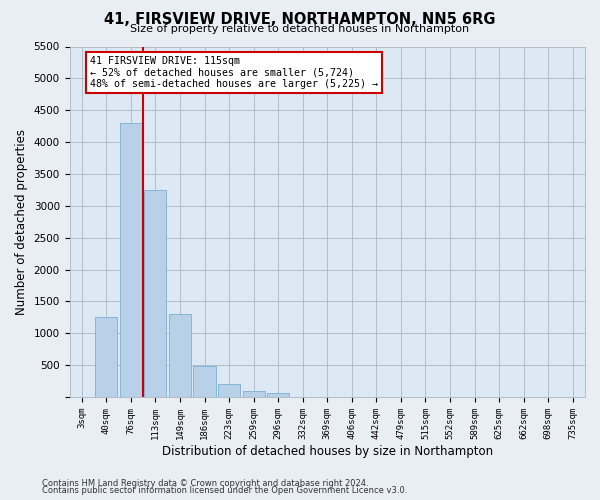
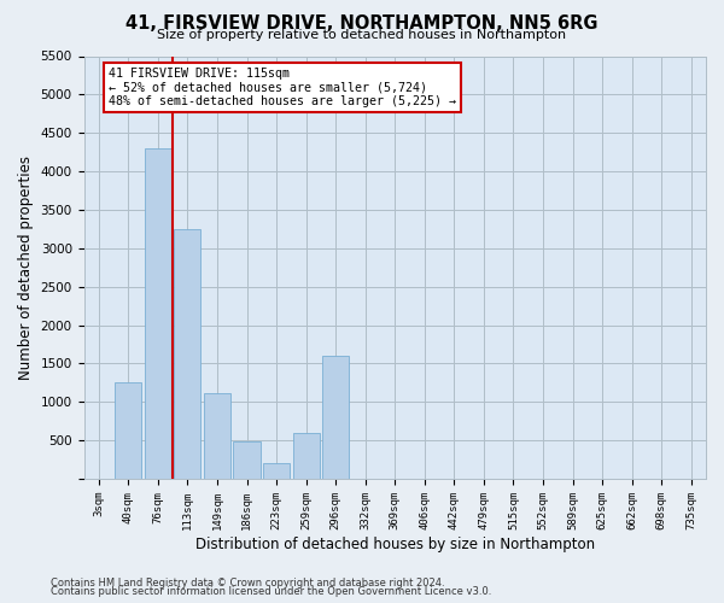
149sqm: 1300 -> 1120
259sqm: 90 -> 600
296sqm: 60 -> 1600
